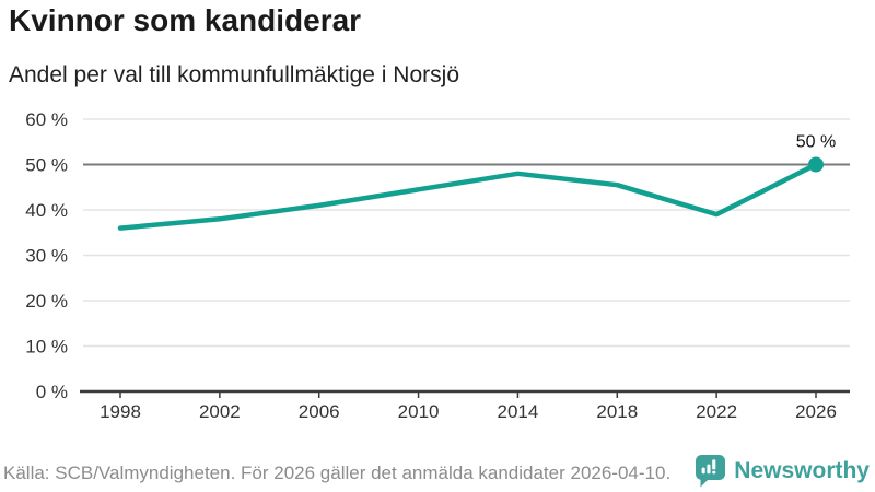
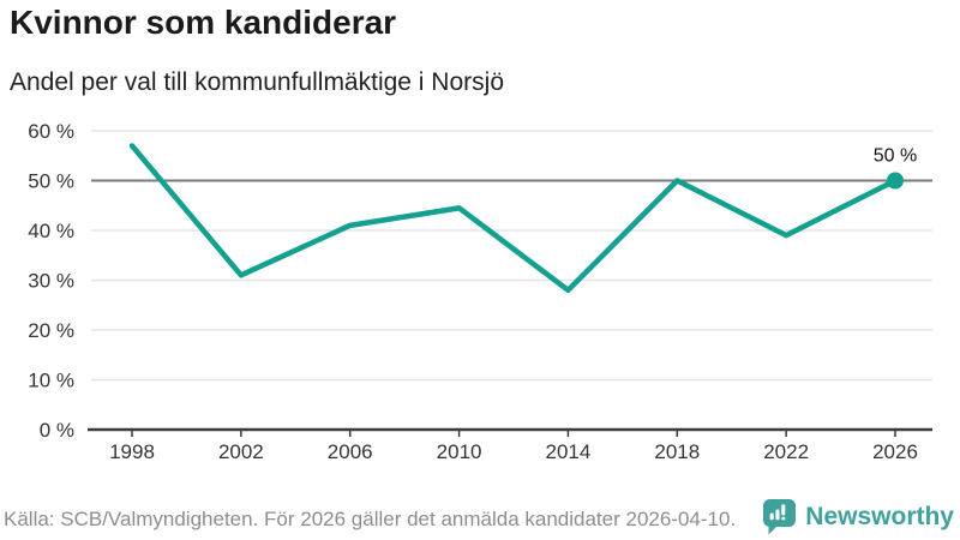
1998: 36% -> 57%
2002: 38% -> 31%
2014: 48% -> 28%
2018: 46% -> 50%
